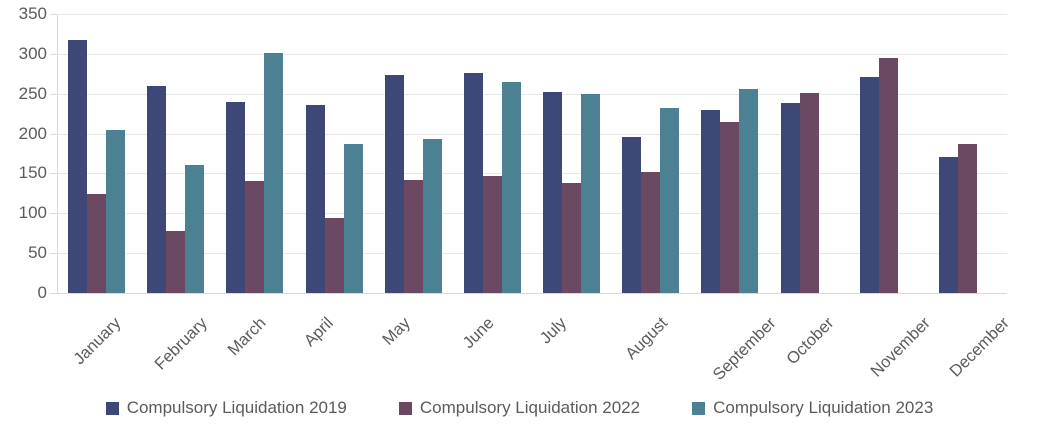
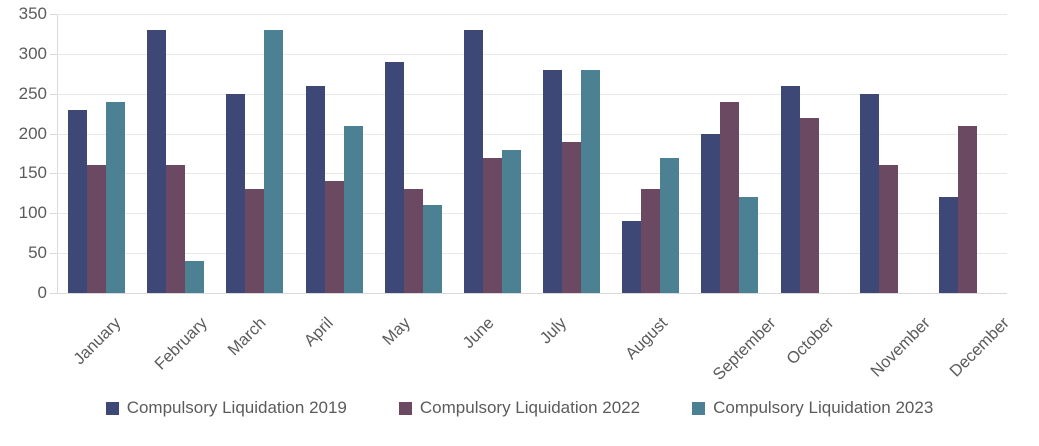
Compulsory Liquidation 2019/January: 320 -> 230
Compulsory Liquidation 2022/January: 120 -> 160
Compulsory Liquidation 2023/January: 200 -> 240
Compulsory Liquidation 2019/February: 260 -> 330
Compulsory Liquidation 2022/February: 80 -> 160
Compulsory Liquidation 2023/February: 160 -> 40
Compulsory Liquidation 2019/March: 240 -> 250
Compulsory Liquidation 2022/March: 140 -> 130
Compulsory Liquidation 2023/March: 300 -> 330
Compulsory Liquidation 2019/April: 240 -> 260
Compulsory Liquidation 2022/April: 90 -> 140
Compulsory Liquidation 2023/April: 190 -> 210
Compulsory Liquidation 2019/May: 270 -> 290
Compulsory Liquidation 2022/May: 140 -> 130
Compulsory Liquidation 2023/May: 190 -> 110
Compulsory Liquidation 2019/June: 280 -> 330
Compulsory Liquidation 2022/June: 150 -> 170
Compulsory Liquidation 2023/June: 260 -> 180
Compulsory Liquidation 2019/July: 250 -> 280
Compulsory Liquidation 2022/July: 140 -> 190
Compulsory Liquidation 2023/July: 250 -> 280
Compulsory Liquidation 2019/August: 200 -> 90
Compulsory Liquidation 2022/August: 150 -> 130
Compulsory Liquidation 2023/August: 230 -> 170
Compulsory Liquidation 2019/September: 230 -> 200
Compulsory Liquidation 2022/September: 220 -> 240
Compulsory Liquidation 2023/September: 260 -> 120
Compulsory Liquidation 2019/October: 240 -> 260
Compulsory Liquidation 2022/October: 250 -> 220
Compulsory Liquidation 2019/November: 270 -> 250
Compulsory Liquidation 2022/November: 300 -> 160
Compulsory Liquidation 2019/December: 170 -> 120
Compulsory Liquidation 2022/December: 190 -> 210
